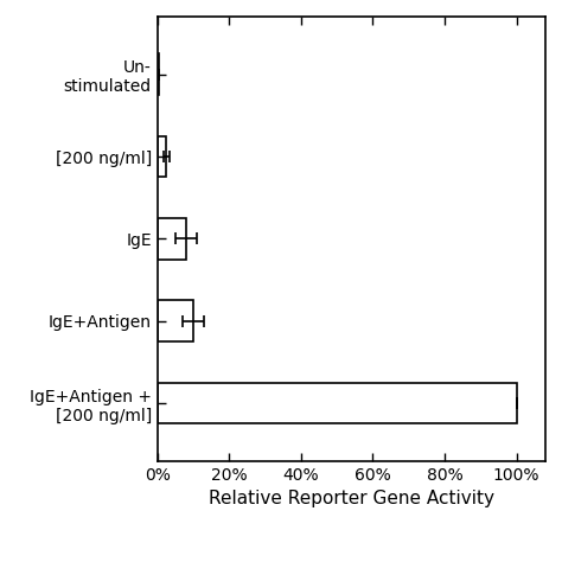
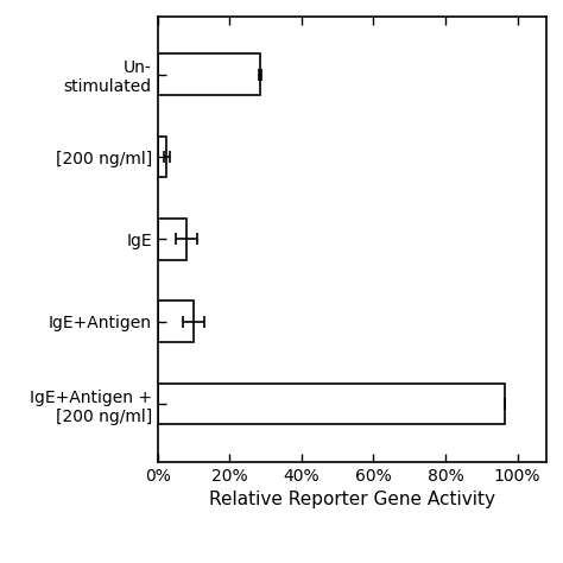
Un- stimulated: 0.3% -> 28.5%
IgE+Antigen + [200 ng/ml]: 100.0% -> 96.5%
